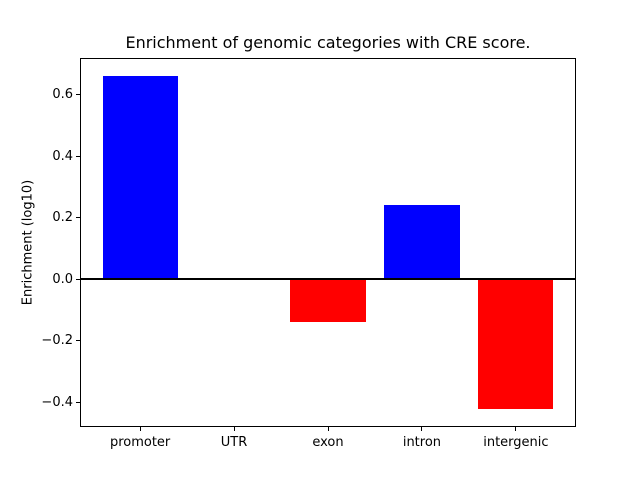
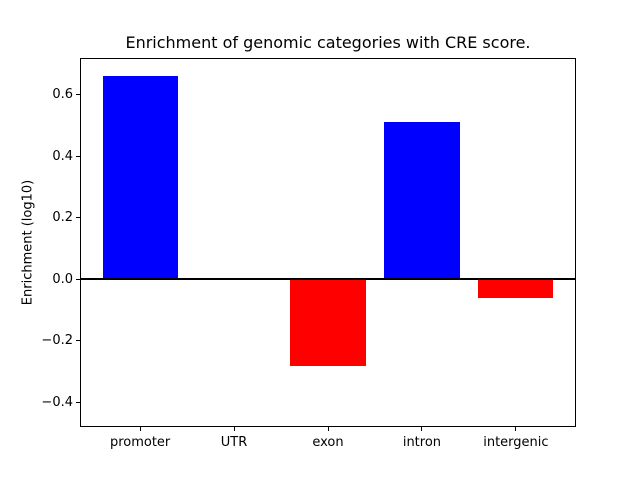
exon: -0.14 -> -0.28
intron: 0.24 -> 0.51
intergenic: -0.42 -> -0.06
